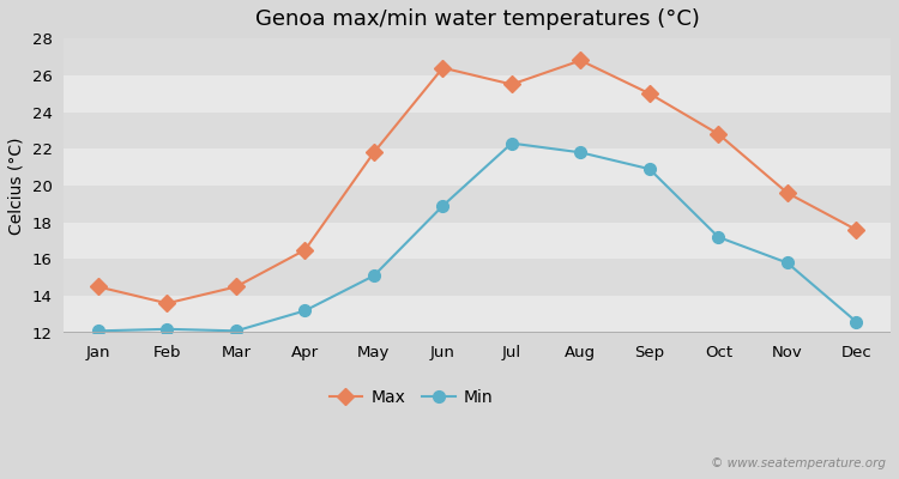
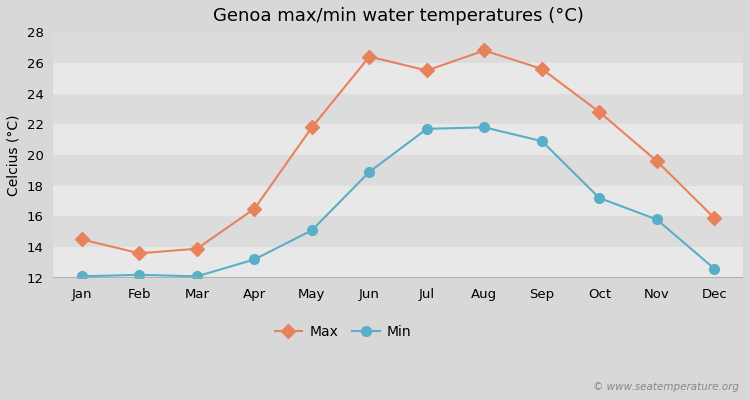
Max/Mar: 14.5 -> 13.9
Min/Jul: 22.3 -> 21.7
Max/Sep: 25.0 -> 25.6
Max/Dec: 17.6 -> 15.9
